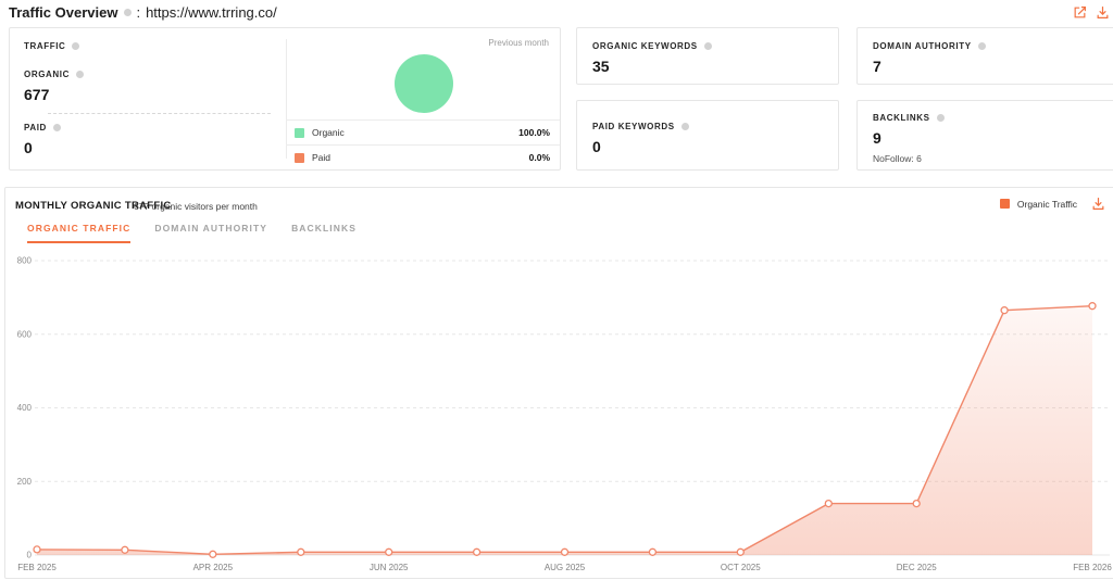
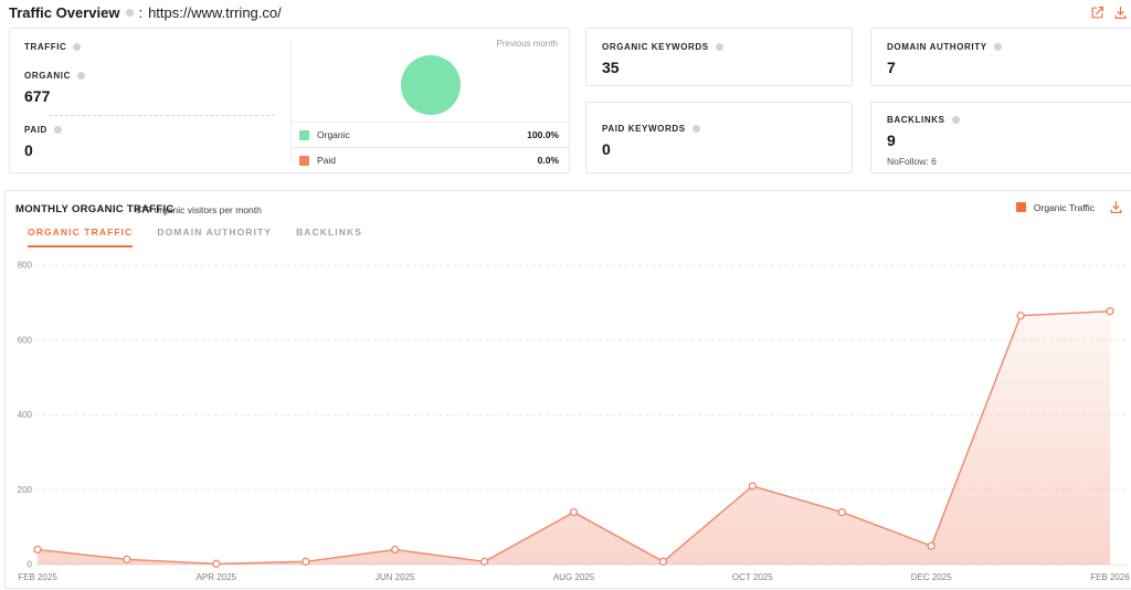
FEB 2025: 20 -> 40
JUN 2025: 10 -> 40
AUG 2025: 10 -> 140
OCT 2025: 10 -> 210
DEC 2025: 140 -> 50
